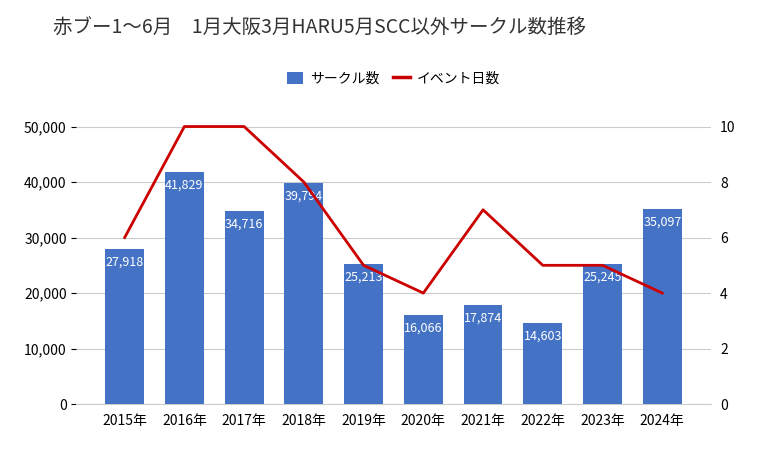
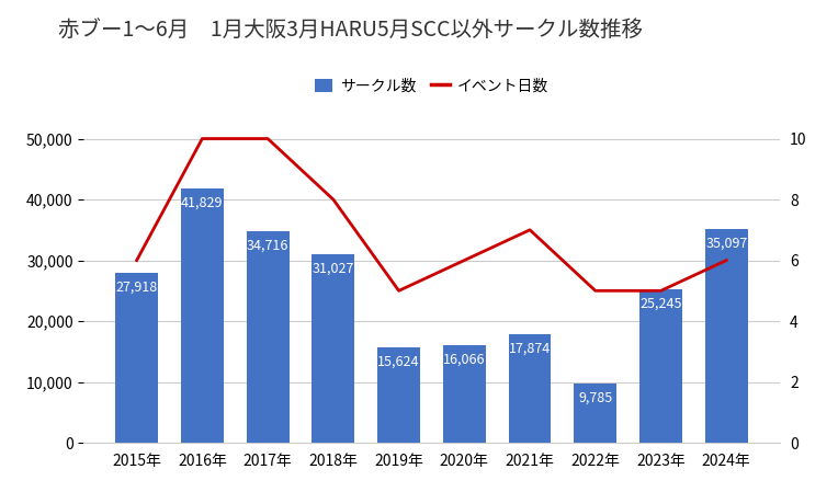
サークル数/2018年: 39,794 -> 31,027
サークル数/2019年: 25,213 -> 15,624
イベント日数/2020年: 4 -> 6
サークル数/2022年: 14,603 -> 9,785
イベント日数/2024年: 4 -> 6
